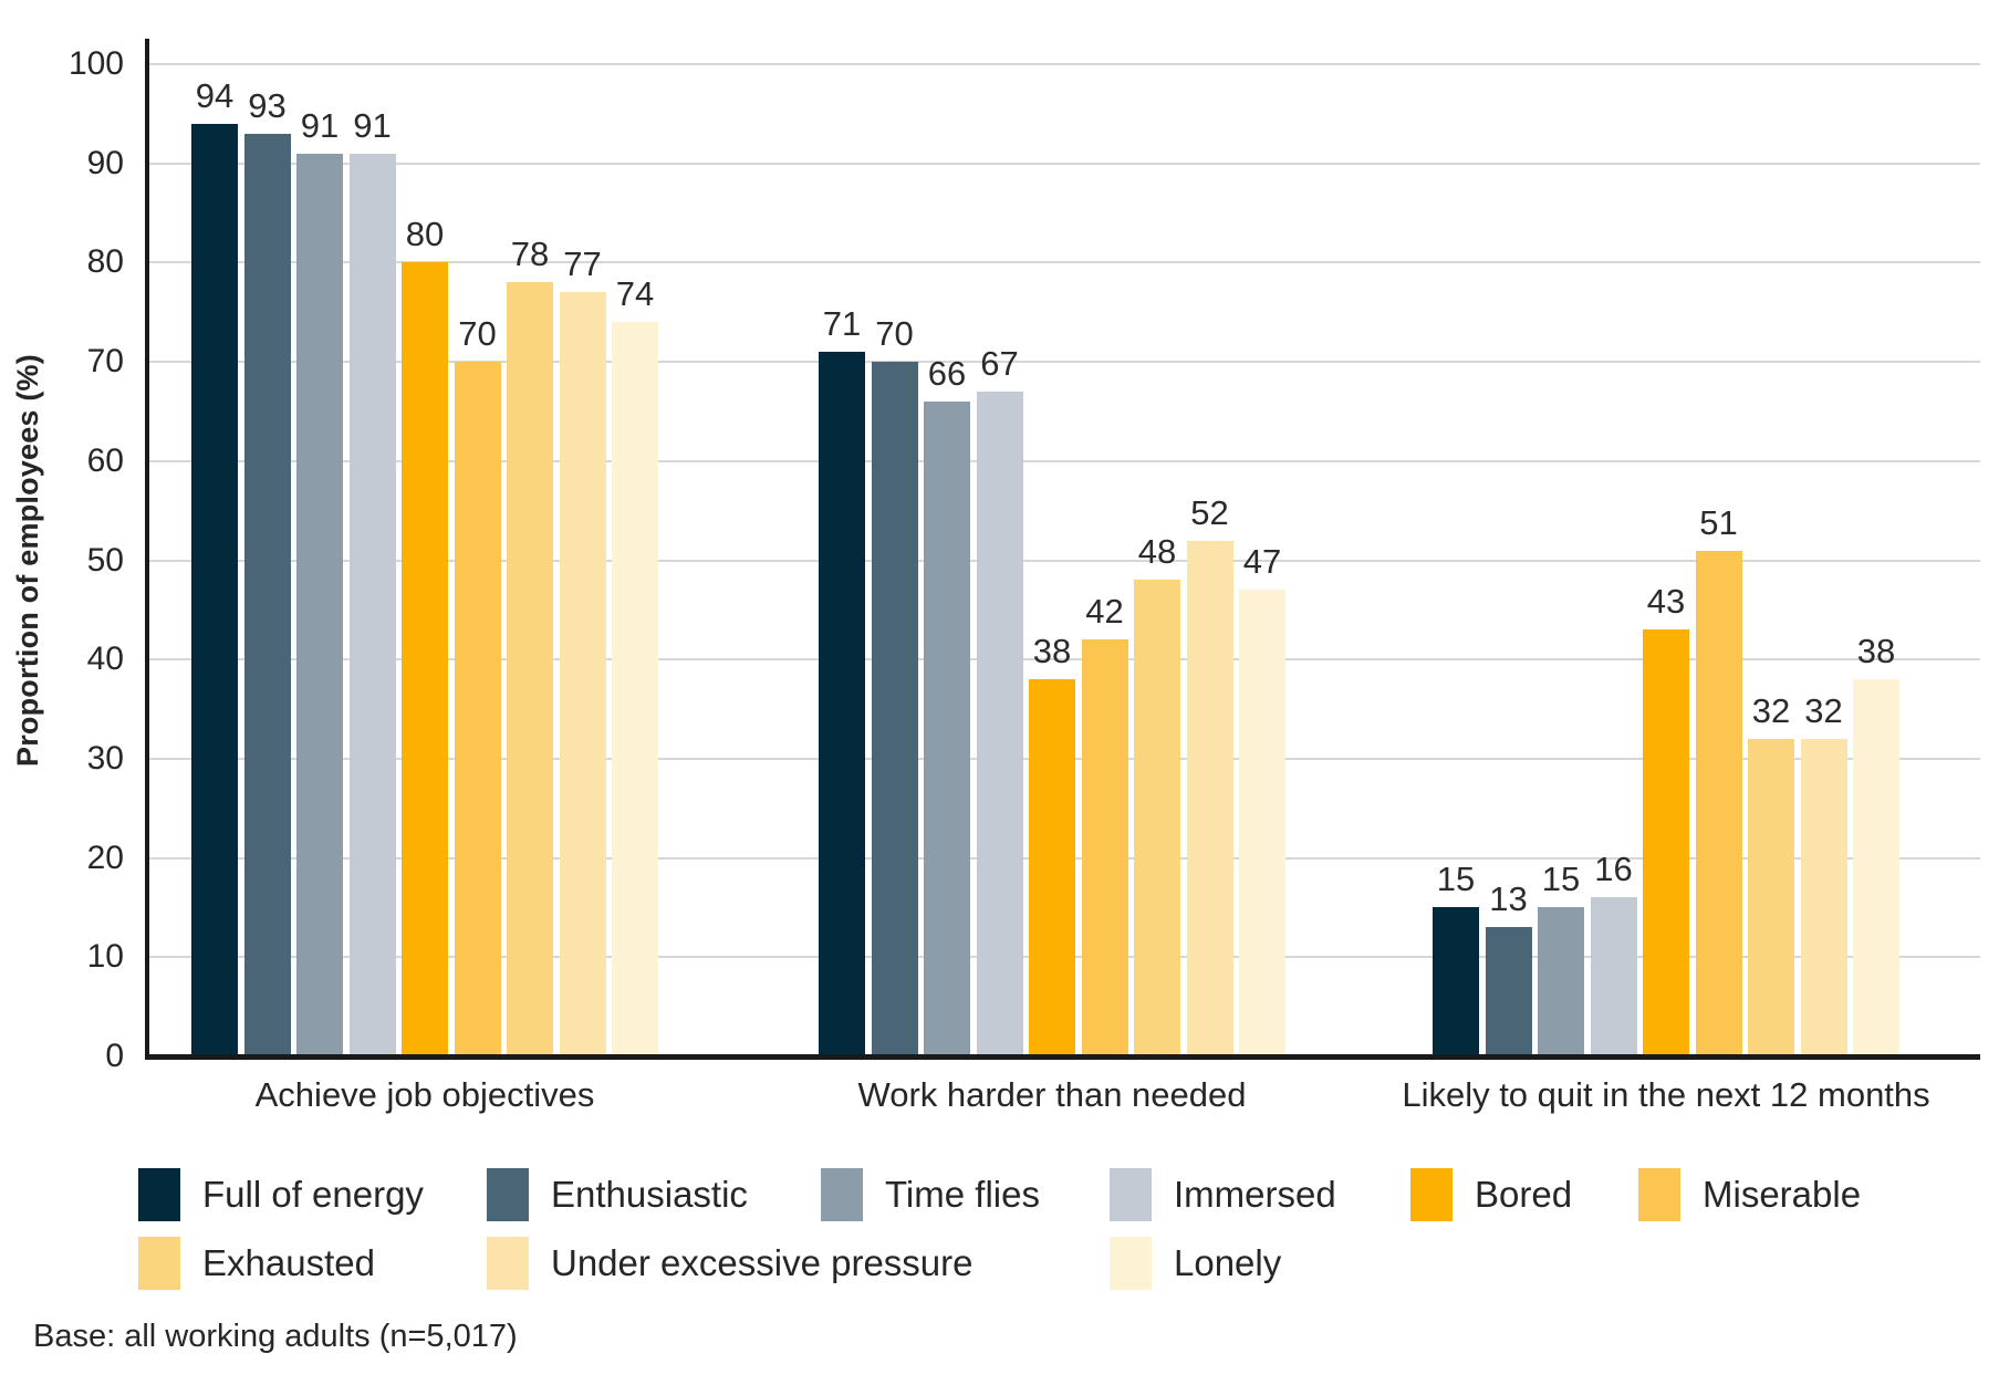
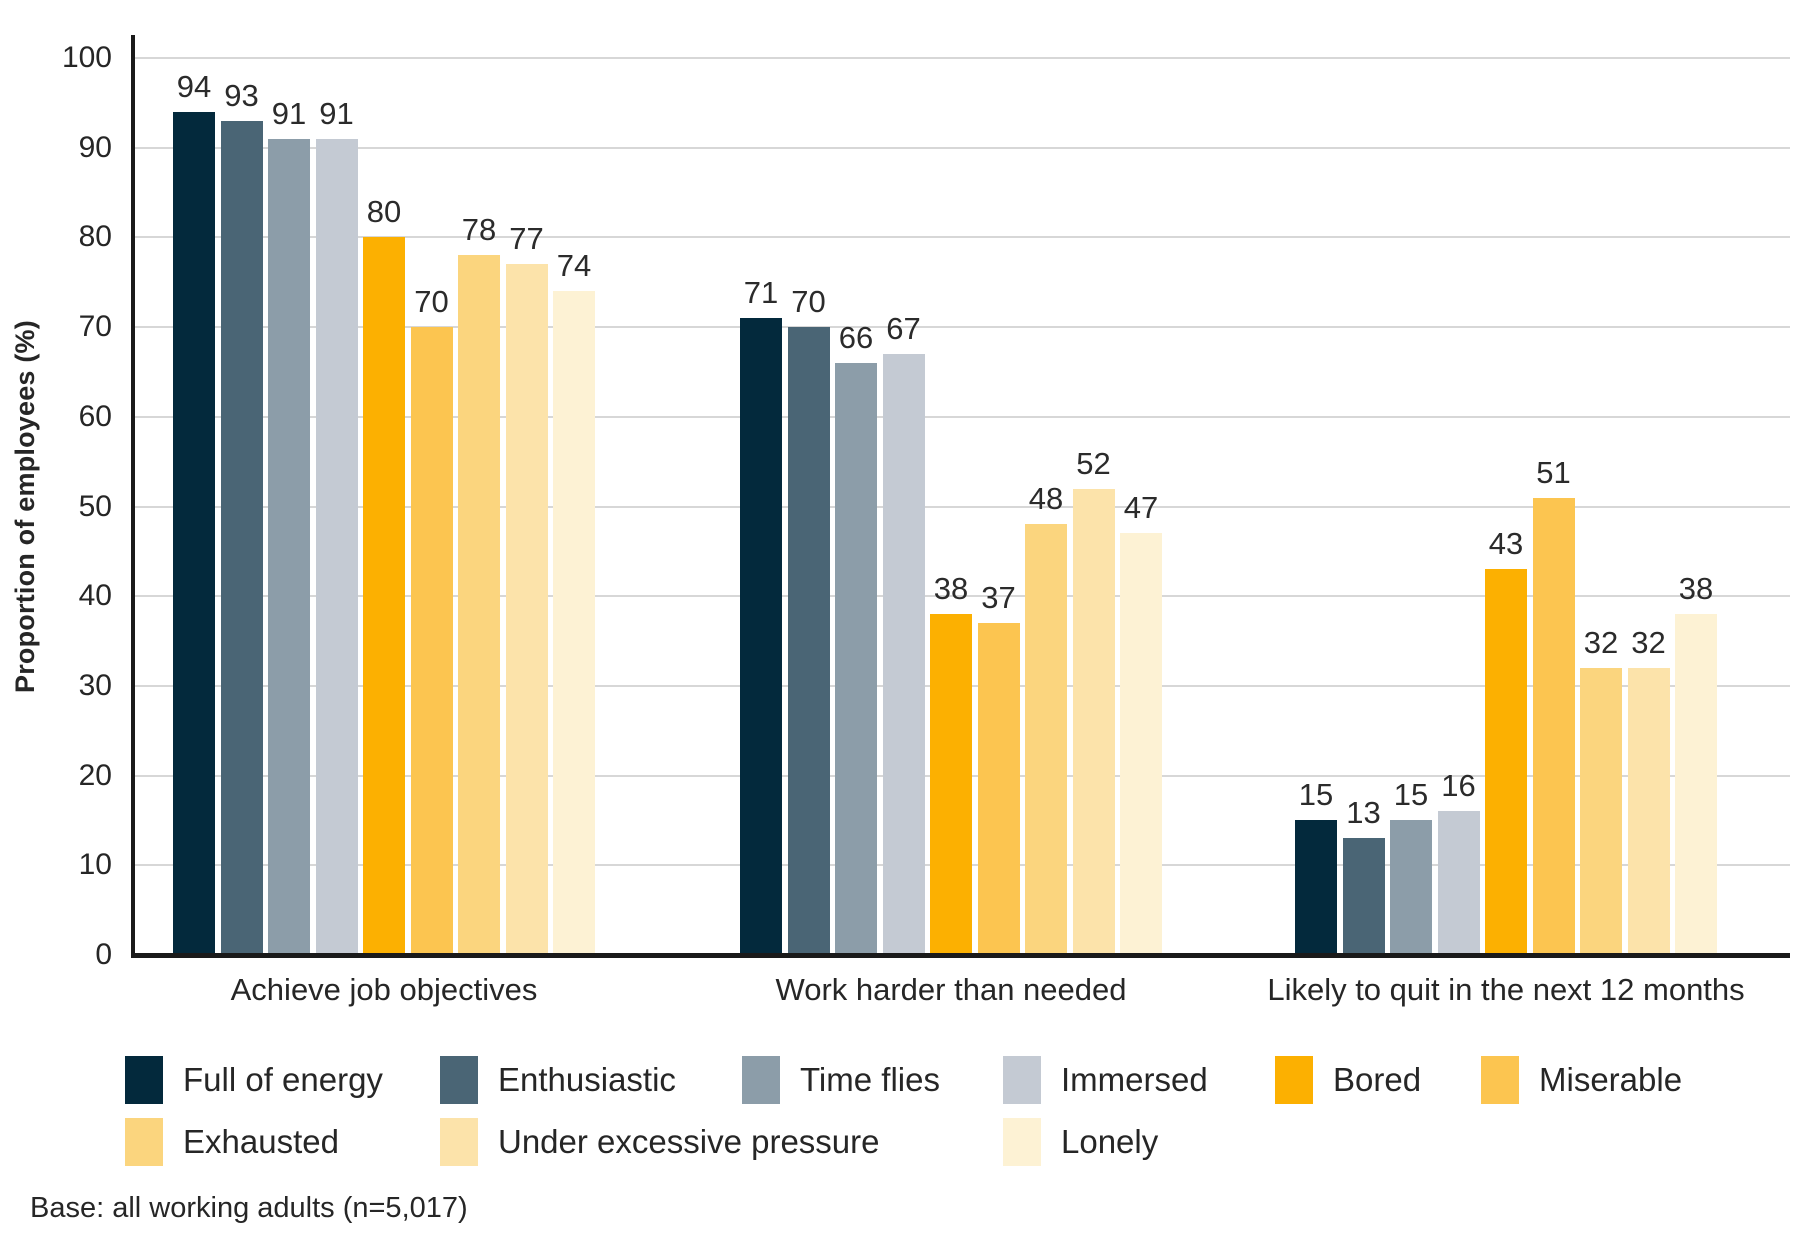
Miserable/Work harder than needed: 42 -> 37
